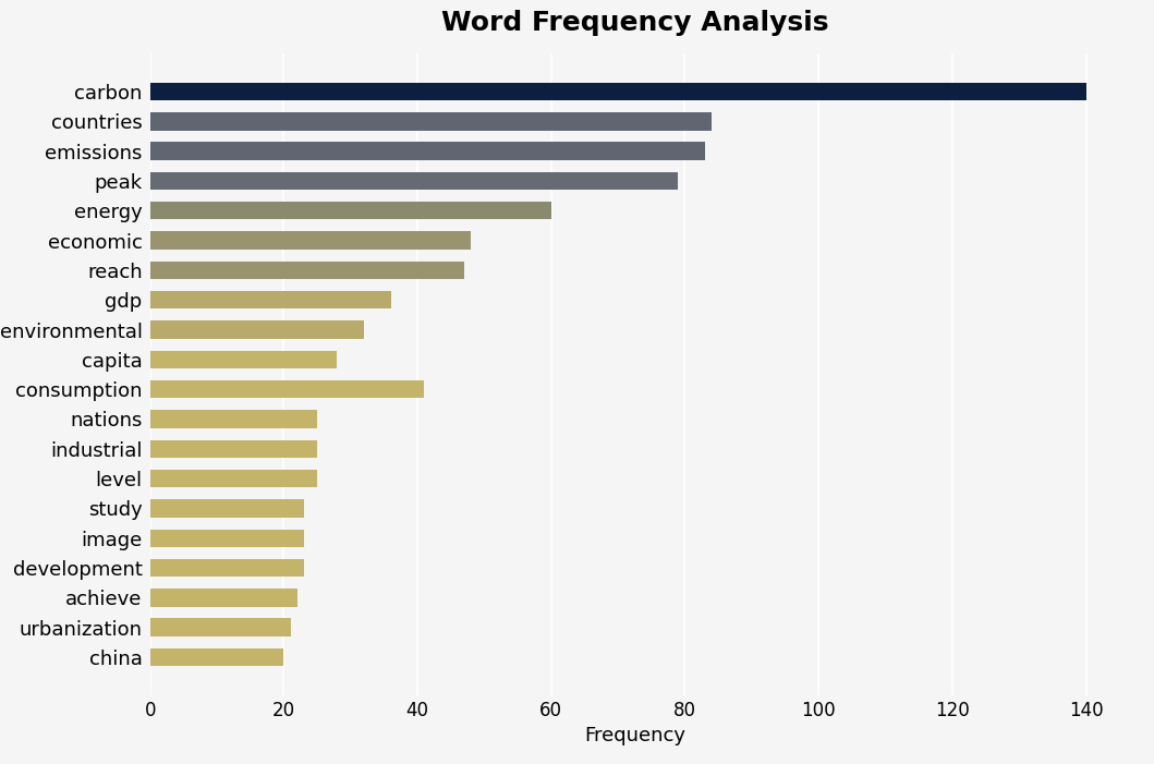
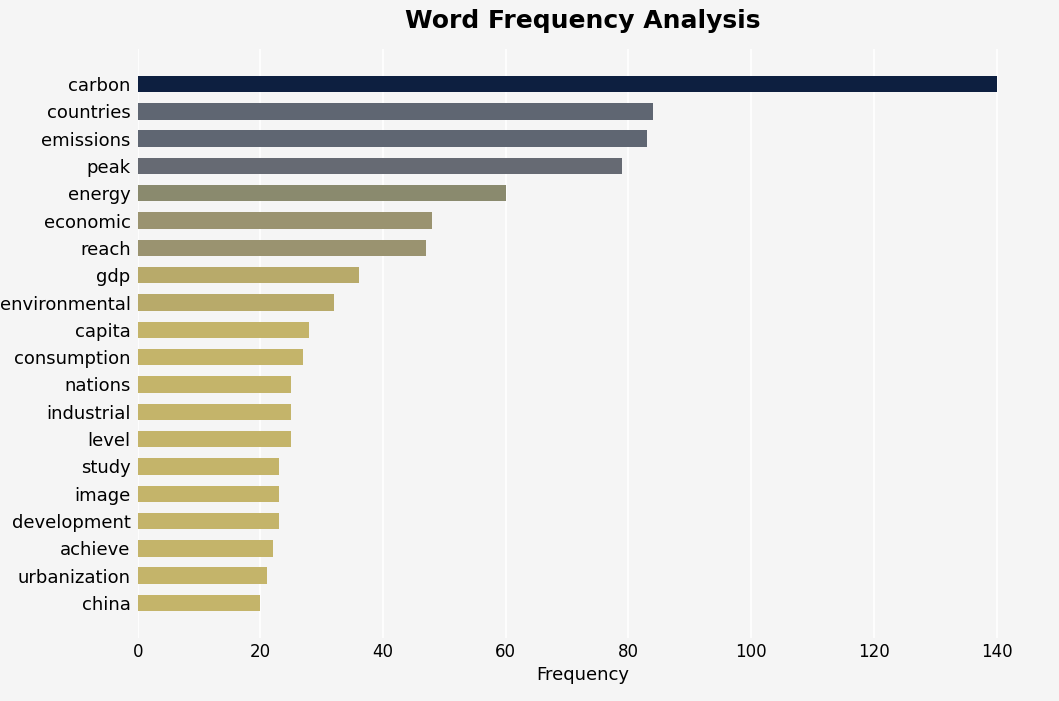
consumption: 41 -> 27
